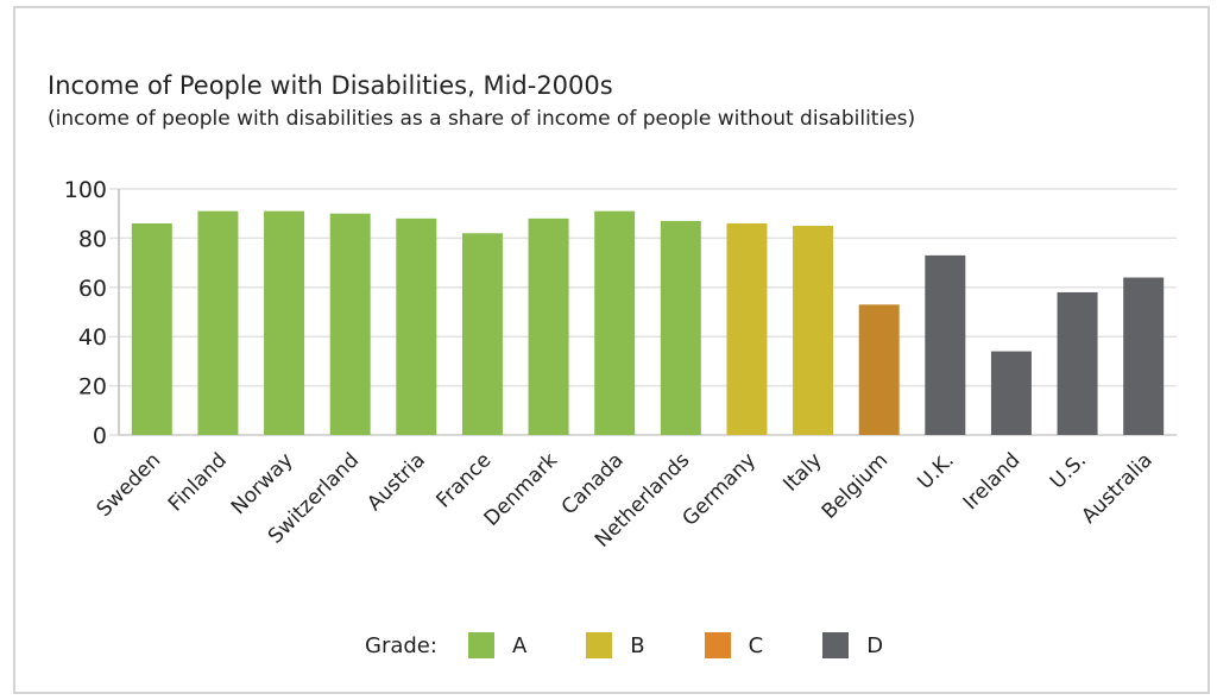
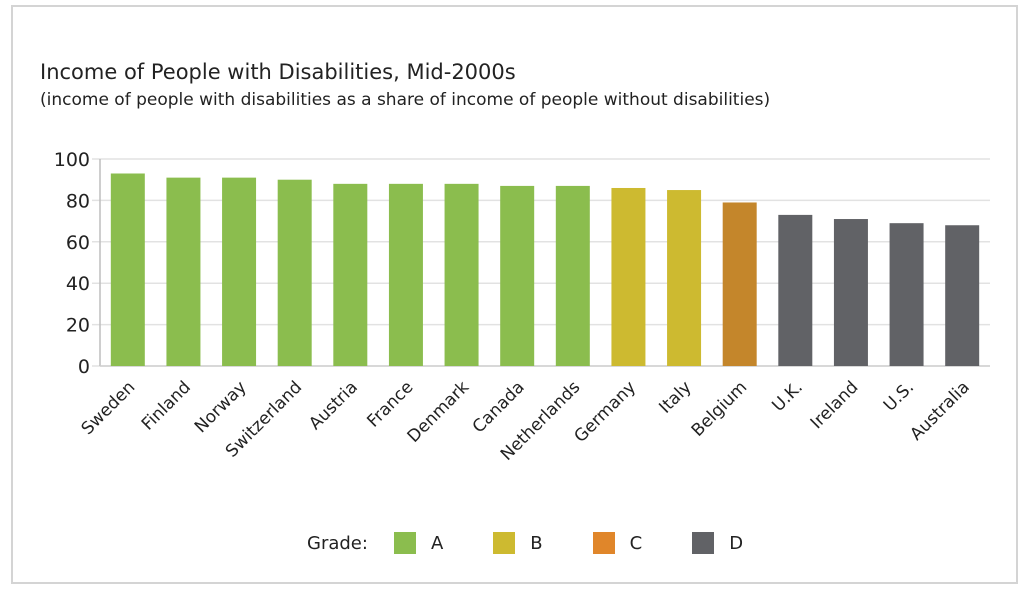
Sweden: 86 -> 93
France: 82 -> 88
Canada: 91 -> 87
Belgium: 53 -> 79
Ireland: 34 -> 71
U.S.: 58 -> 69
Australia: 64 -> 68
